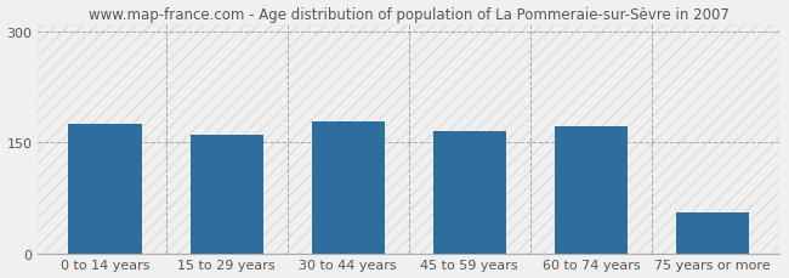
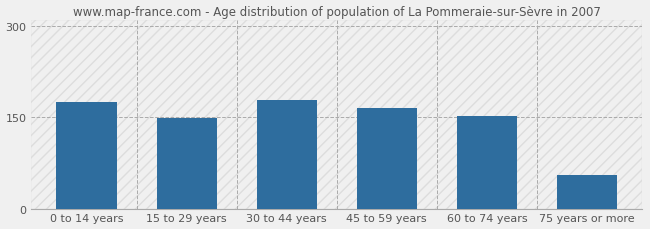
15 to 29 years: 160 -> 149
60 to 74 years: 172 -> 153
